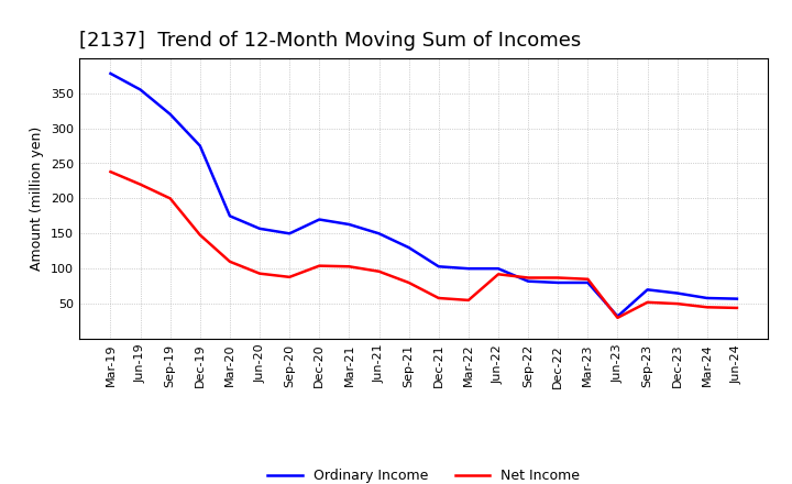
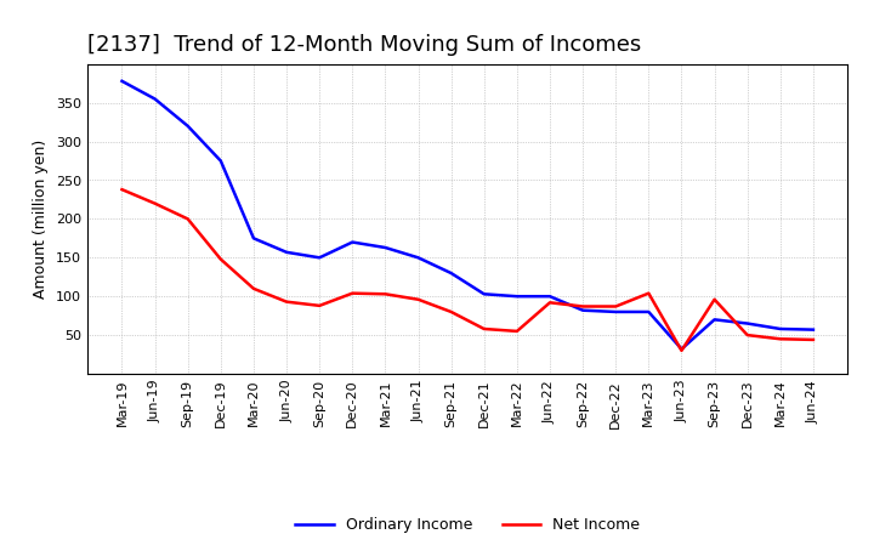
Net Income/Mar-23: 85 -> 104
Net Income/Sep-23: 52 -> 96
